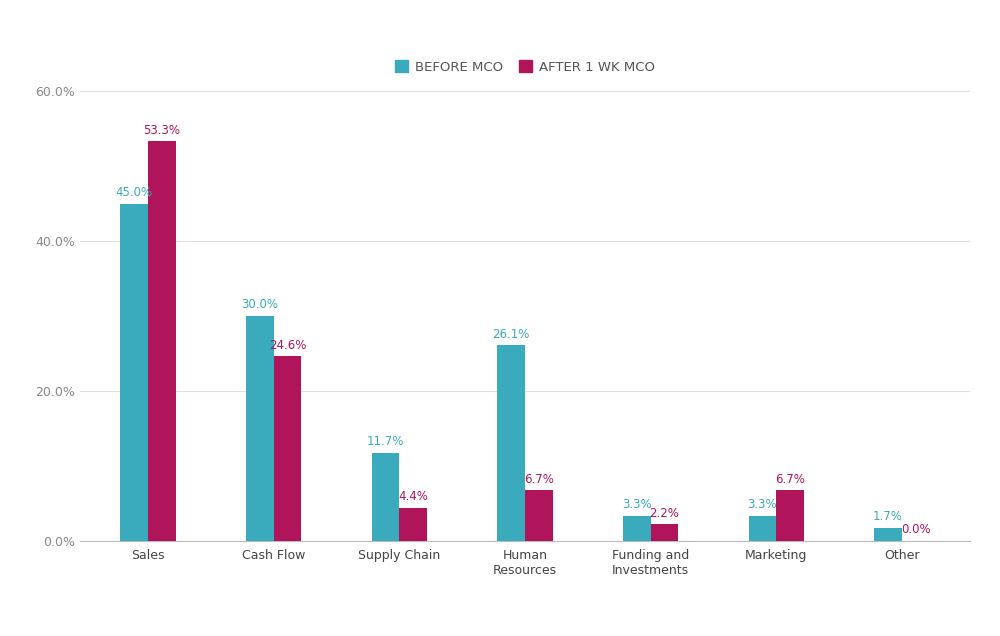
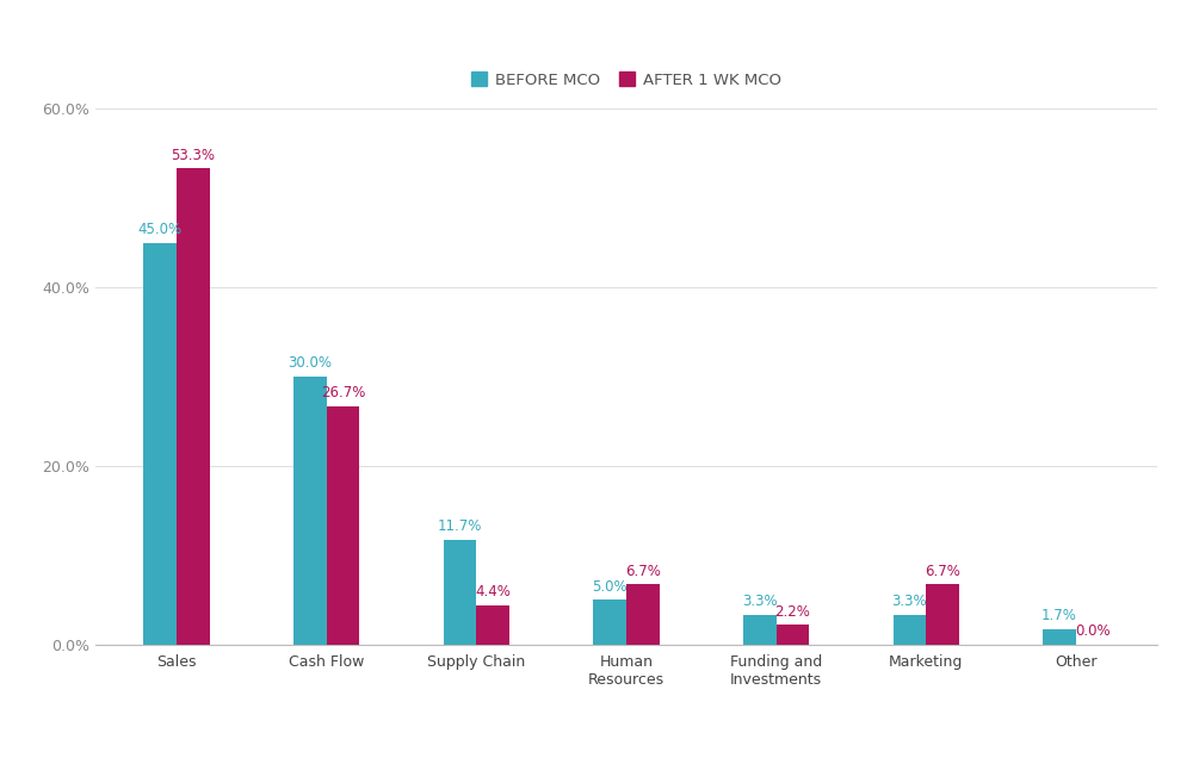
AFTER 1 WK MCO/Cash Flow: 24.6% -> 26.7%
BEFORE MCO/Human Resources: 26.1% -> 5.0%
